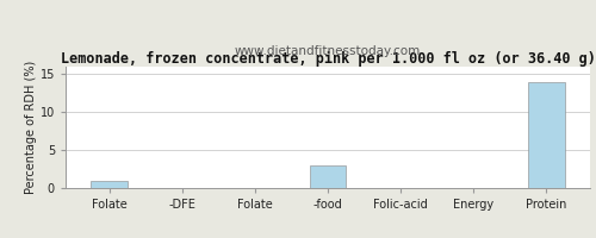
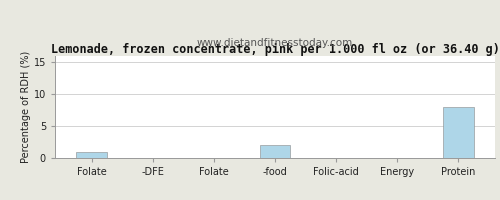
-food: 3 -> 2
Protein: 14 -> 8
